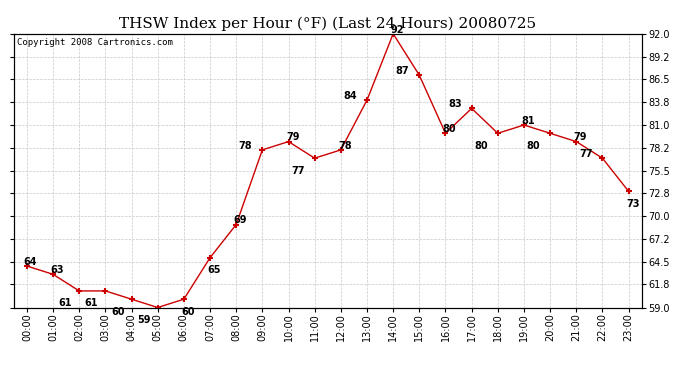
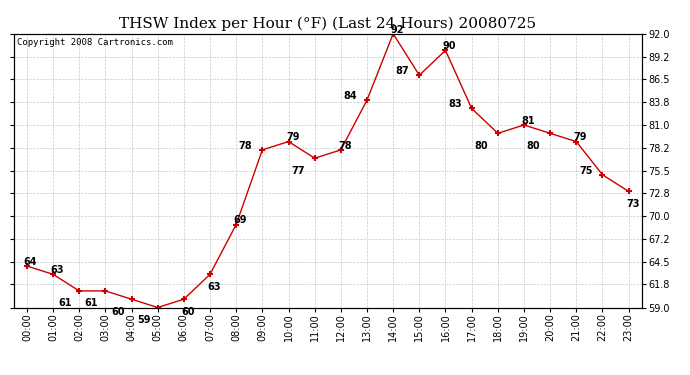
07:00: 65 -> 63
16:00: 80 -> 90
22:00: 77 -> 75
